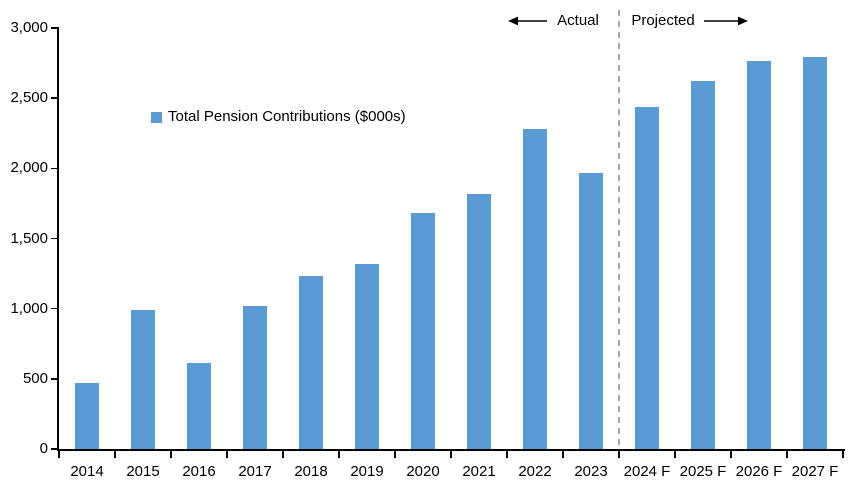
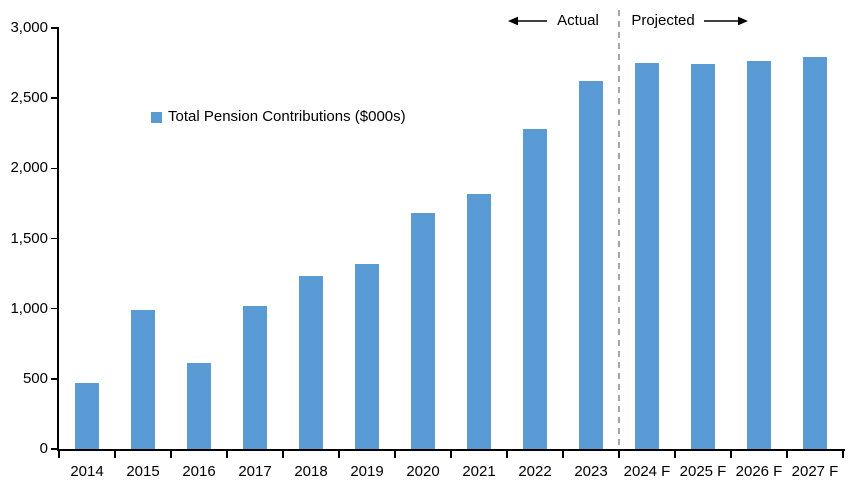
2023: 1970 -> 2620
2024 F: 2440 -> 2750
2025 F: 2620 -> 2740
